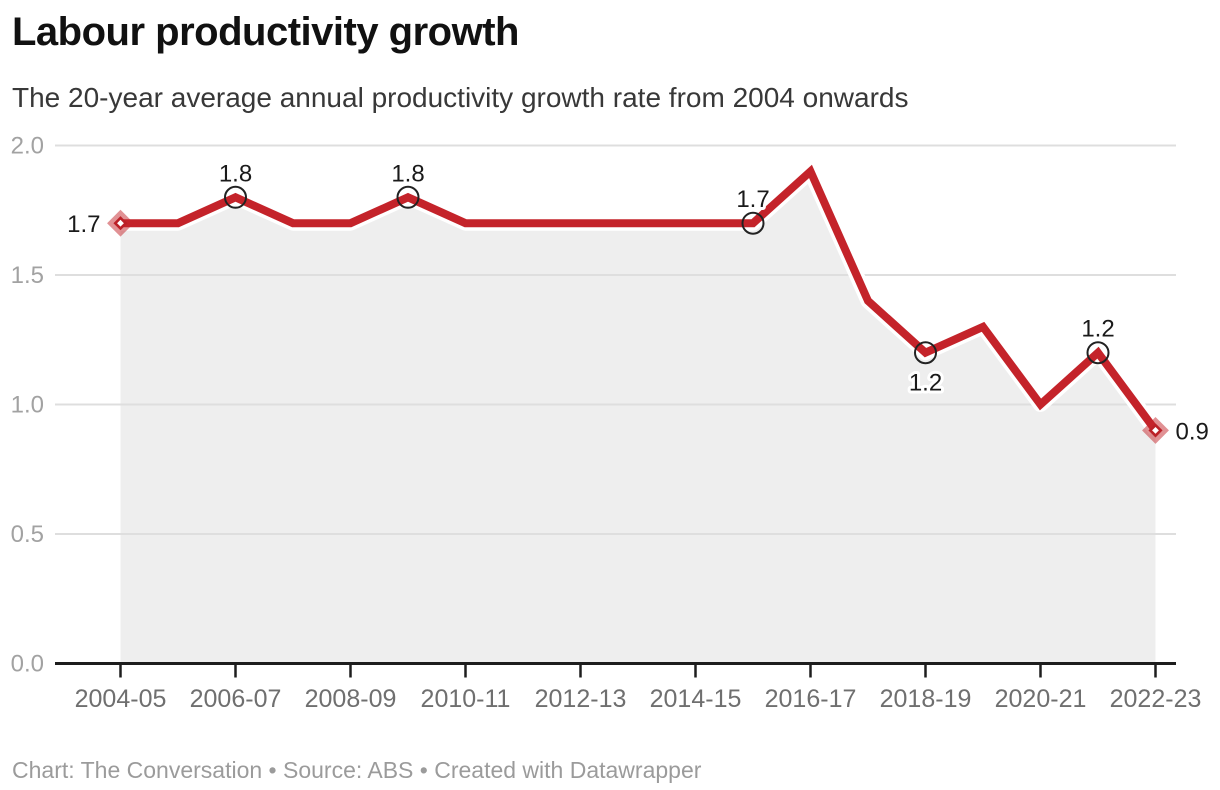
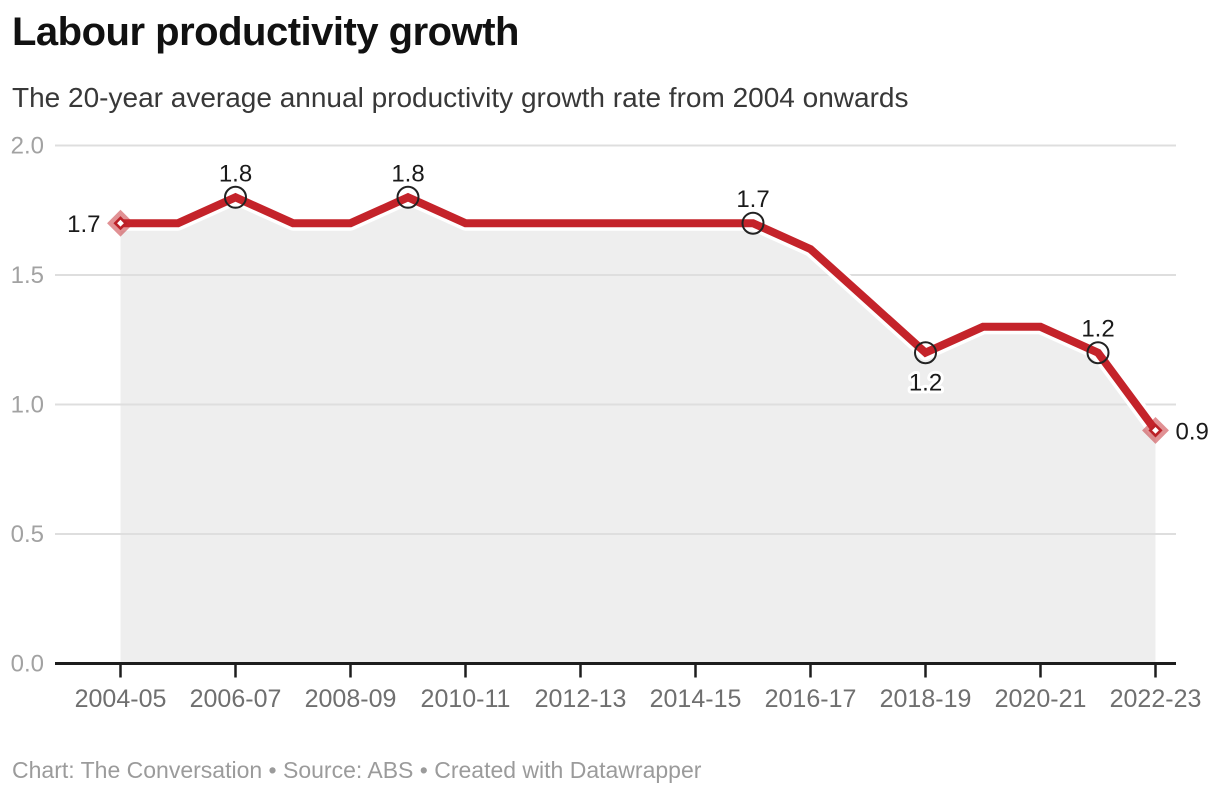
2016-17: 1.9 -> 1.6
2020-21: 1.0 -> 1.3
